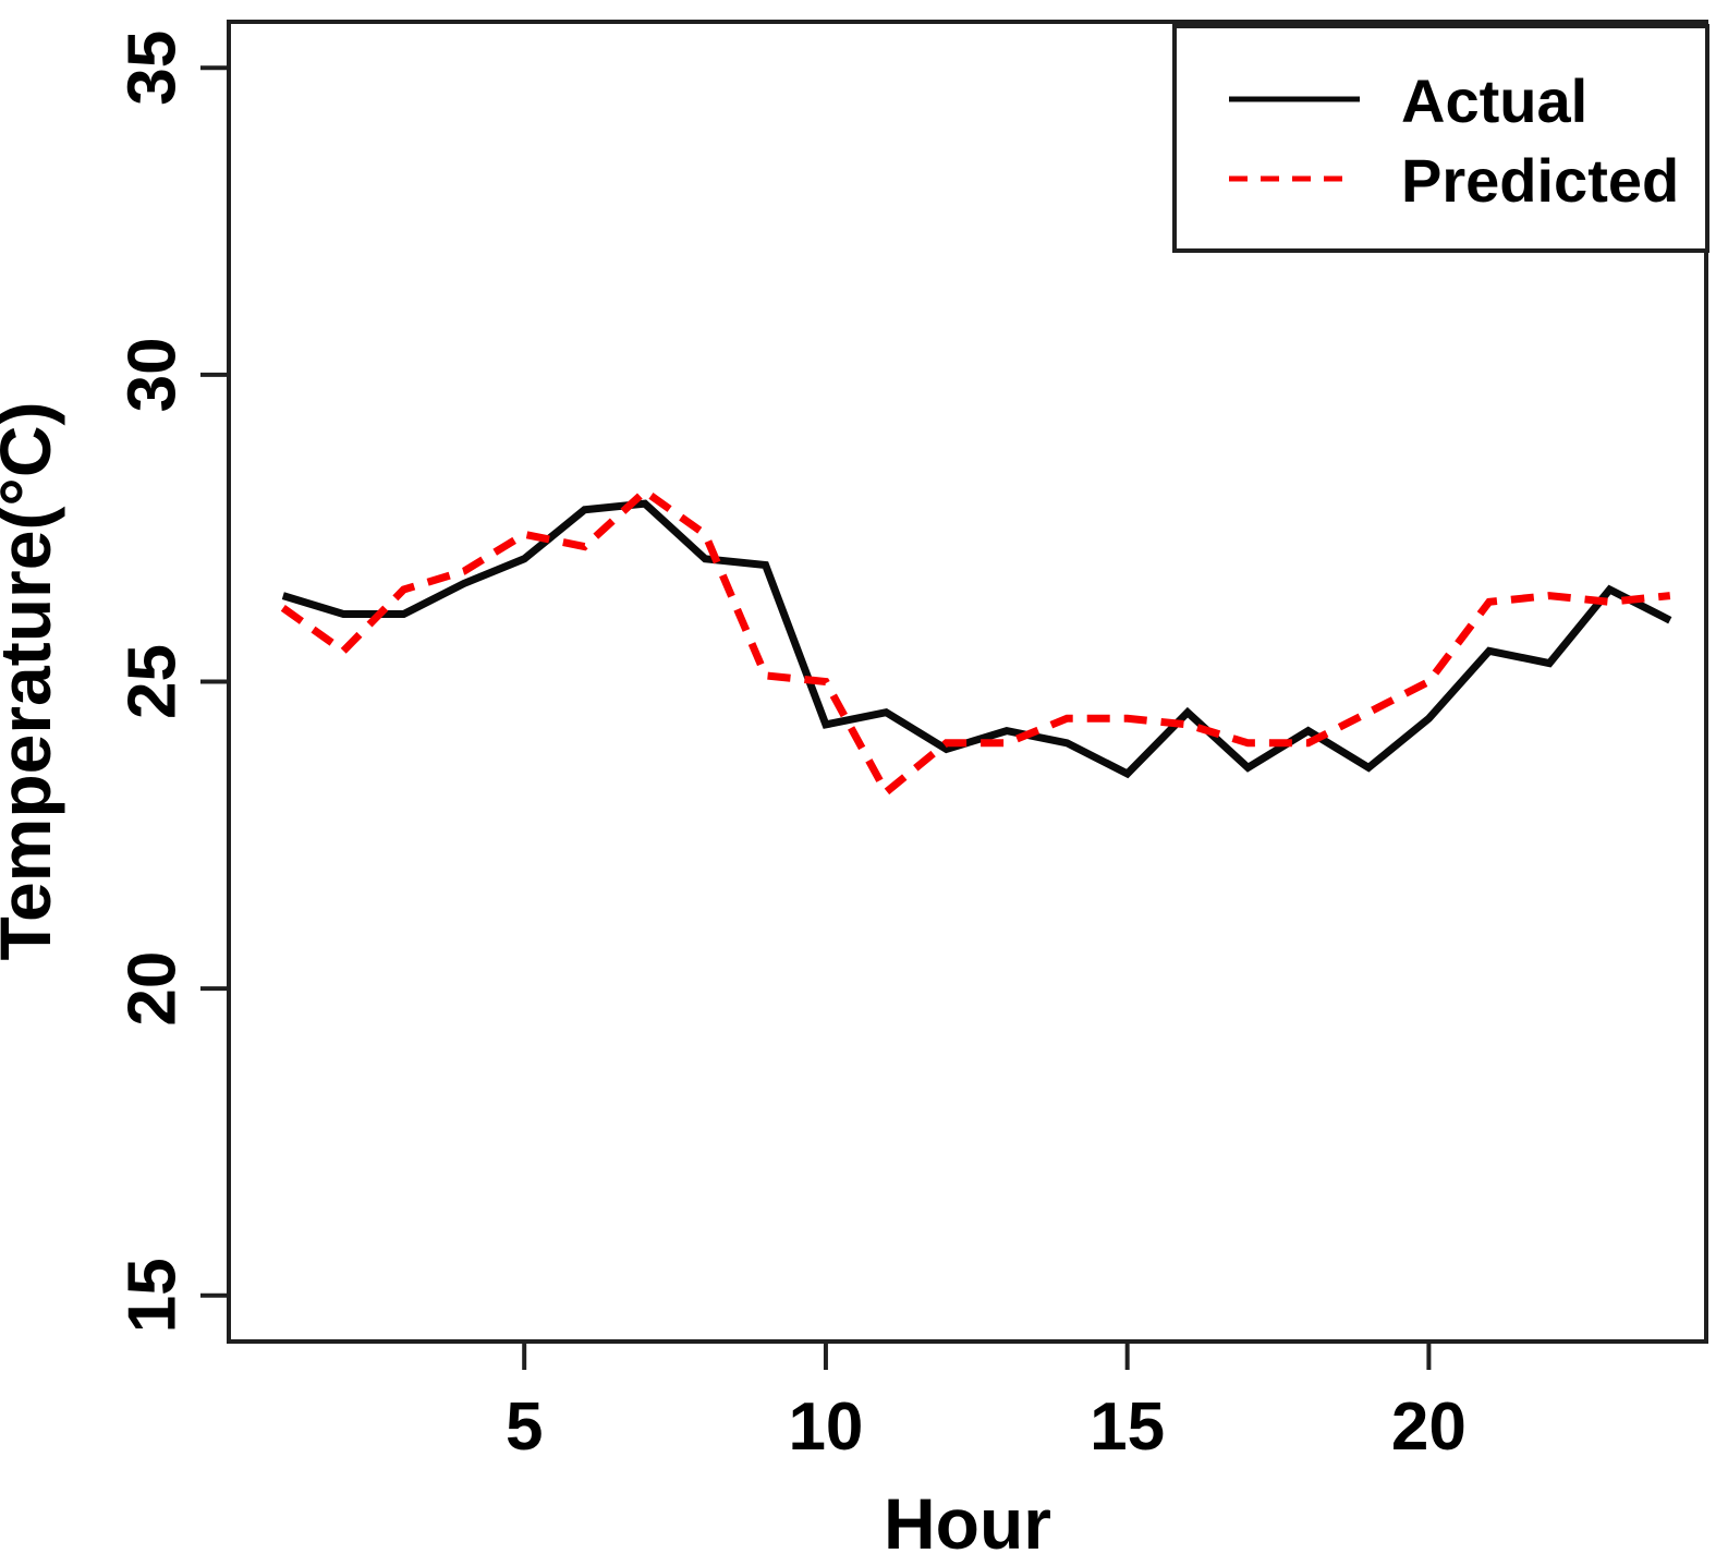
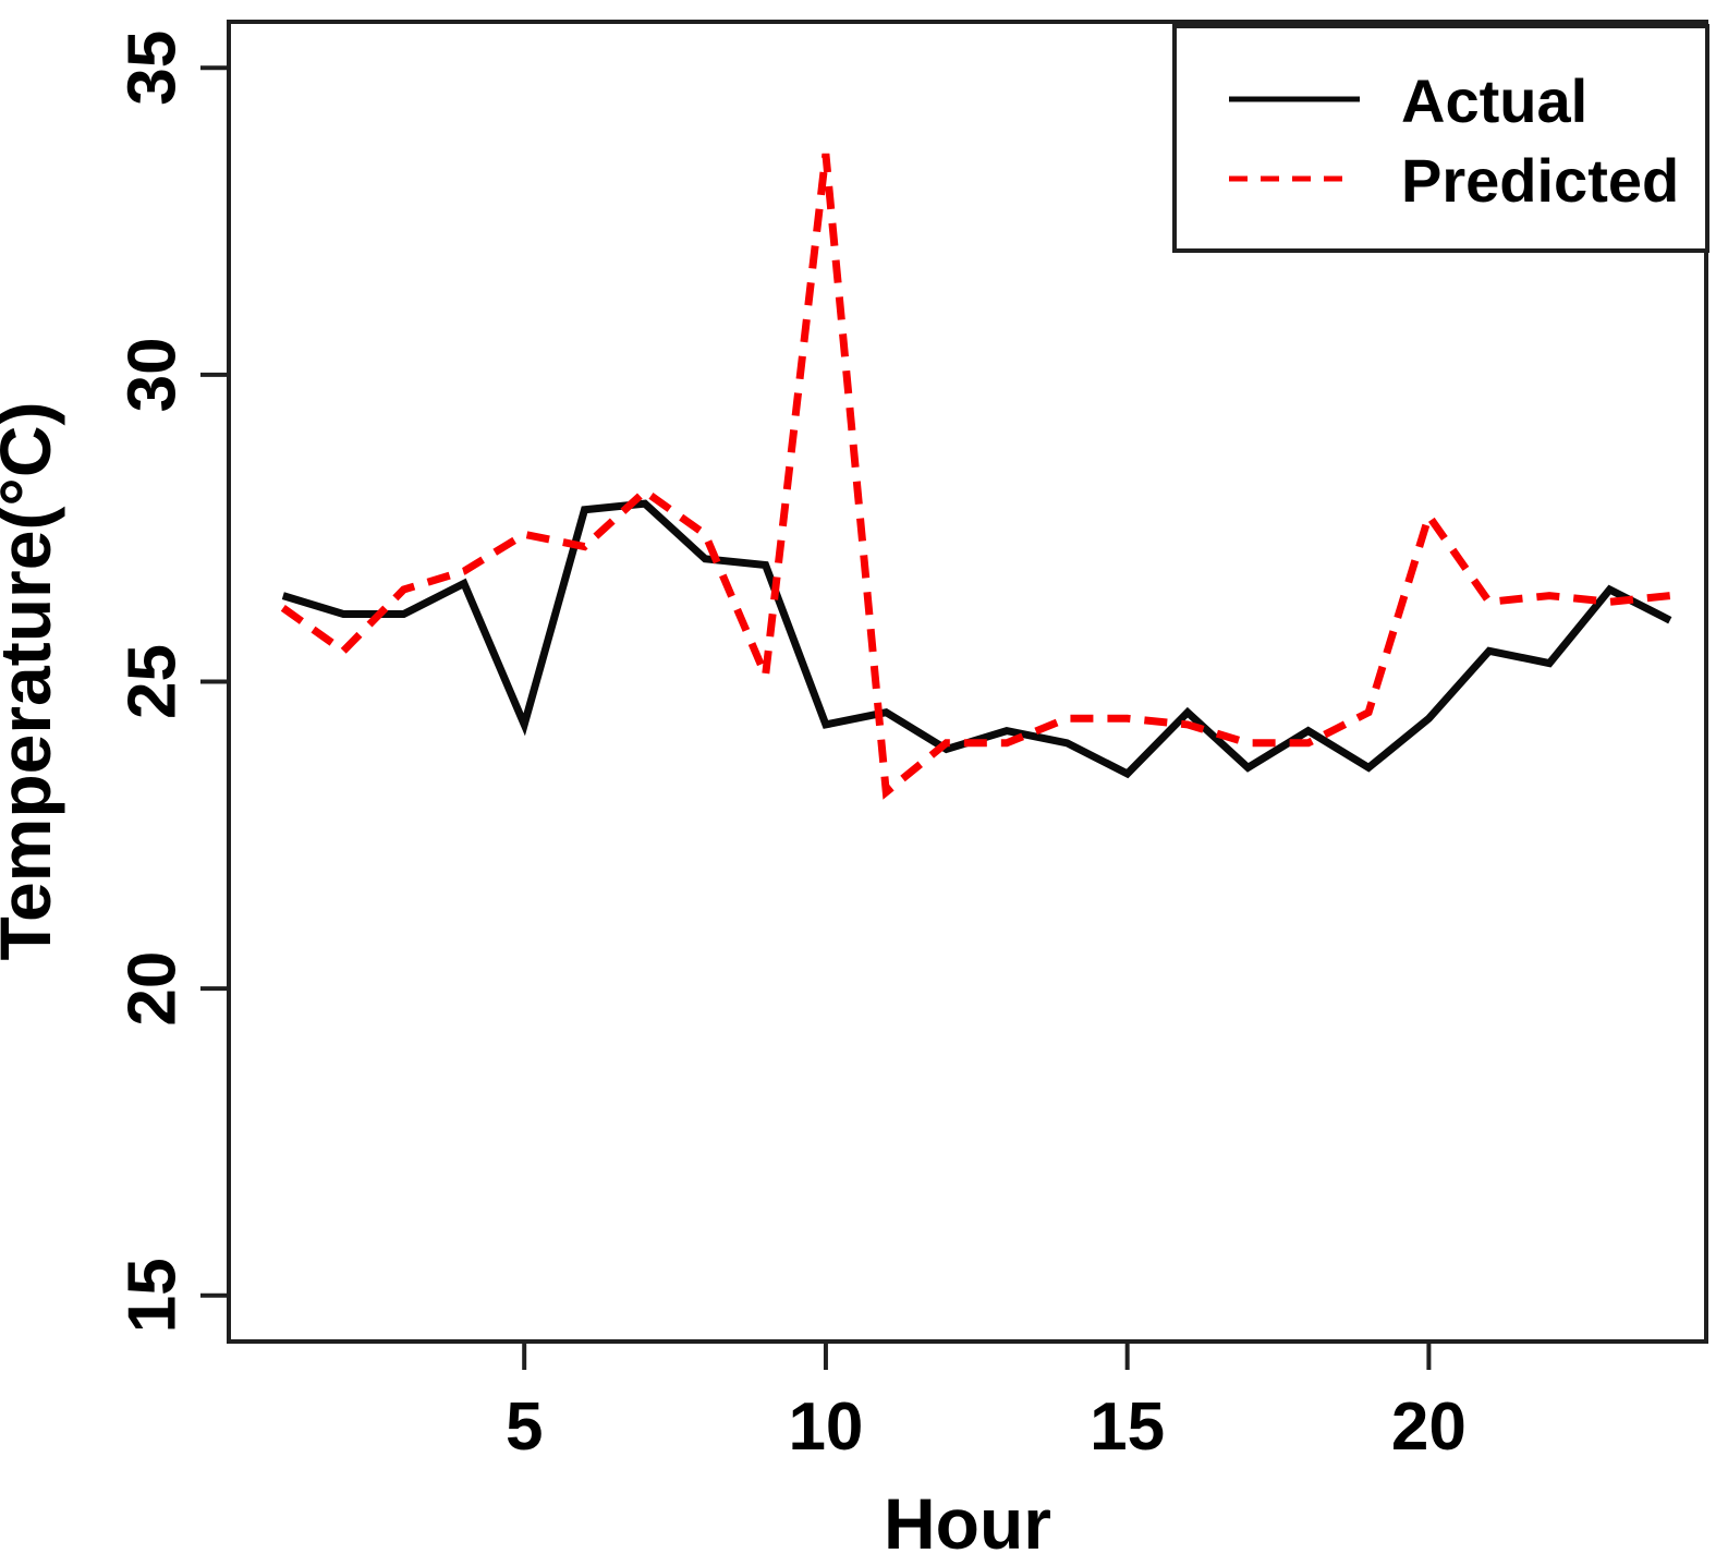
Actual/5: 27.0 -> 24.3
Predicted/10: 25.0 -> 33.6
Predicted/20: 25.0 -> 27.7
